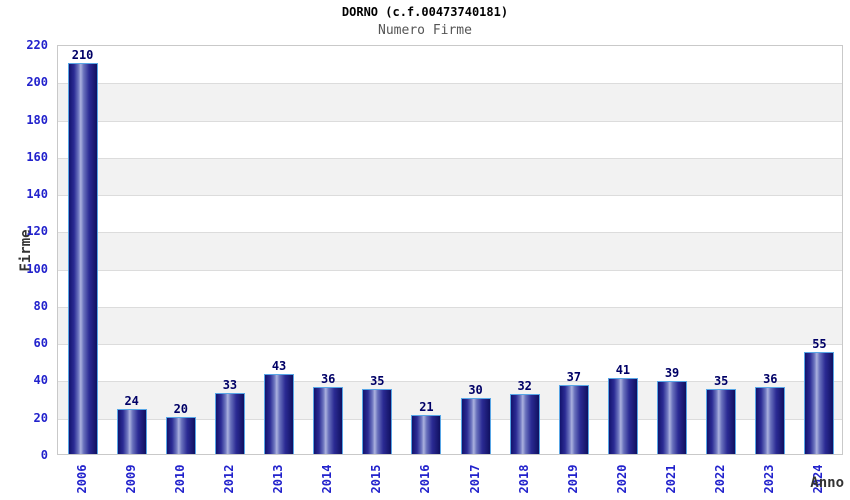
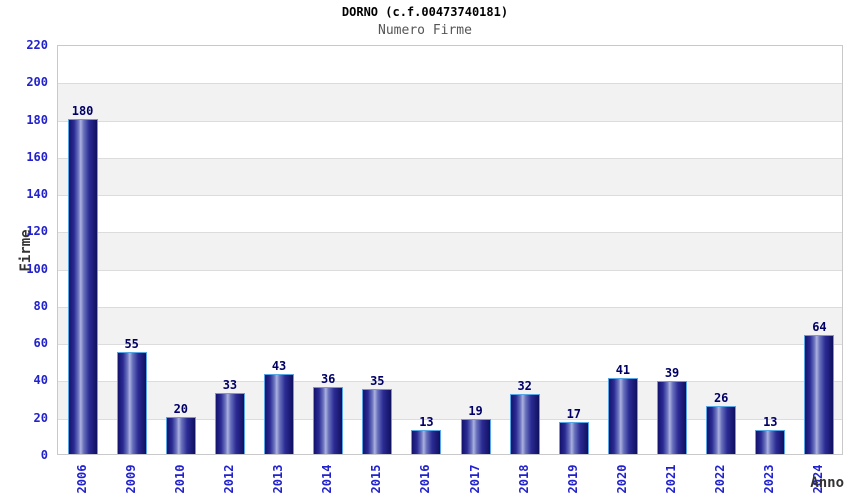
2006: 210 -> 180
2009: 24 -> 55
2016: 21 -> 13
2017: 30 -> 19
2019: 37 -> 17
2022: 35 -> 26
2023: 36 -> 13
2024: 55 -> 64
